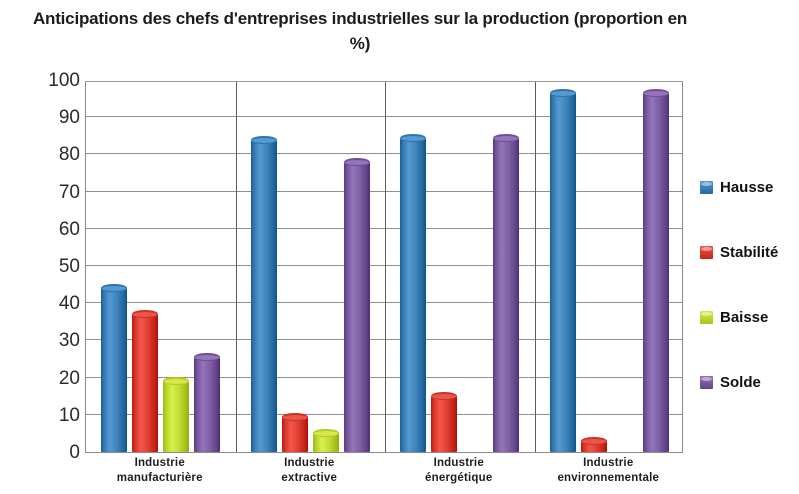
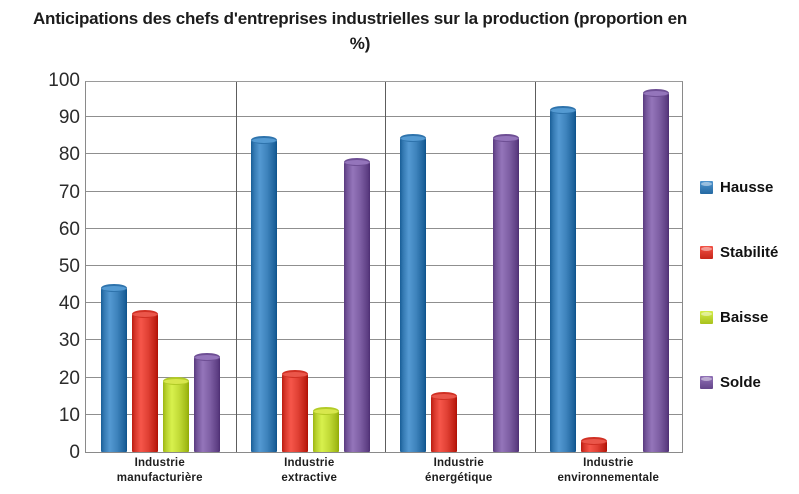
Stabilité/Industrie extractive: 10 -> 21
Baisse/Industrie extractive: 5 -> 11
Hausse/Industrie environnementale: 96 -> 92
